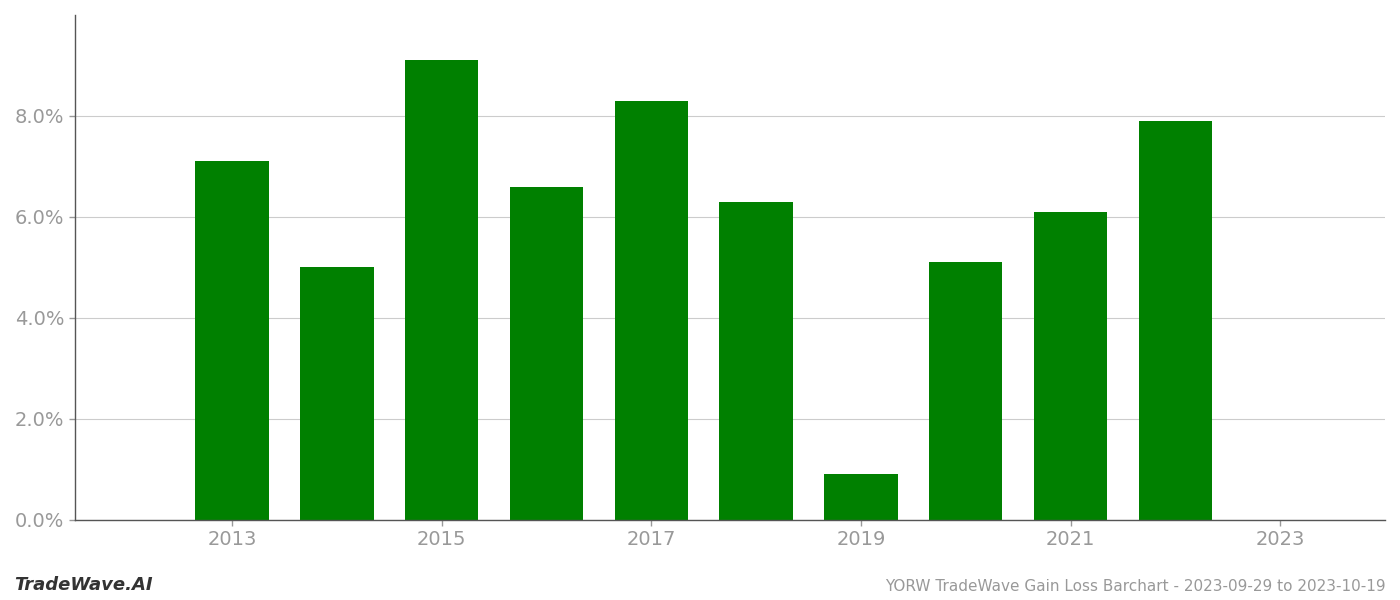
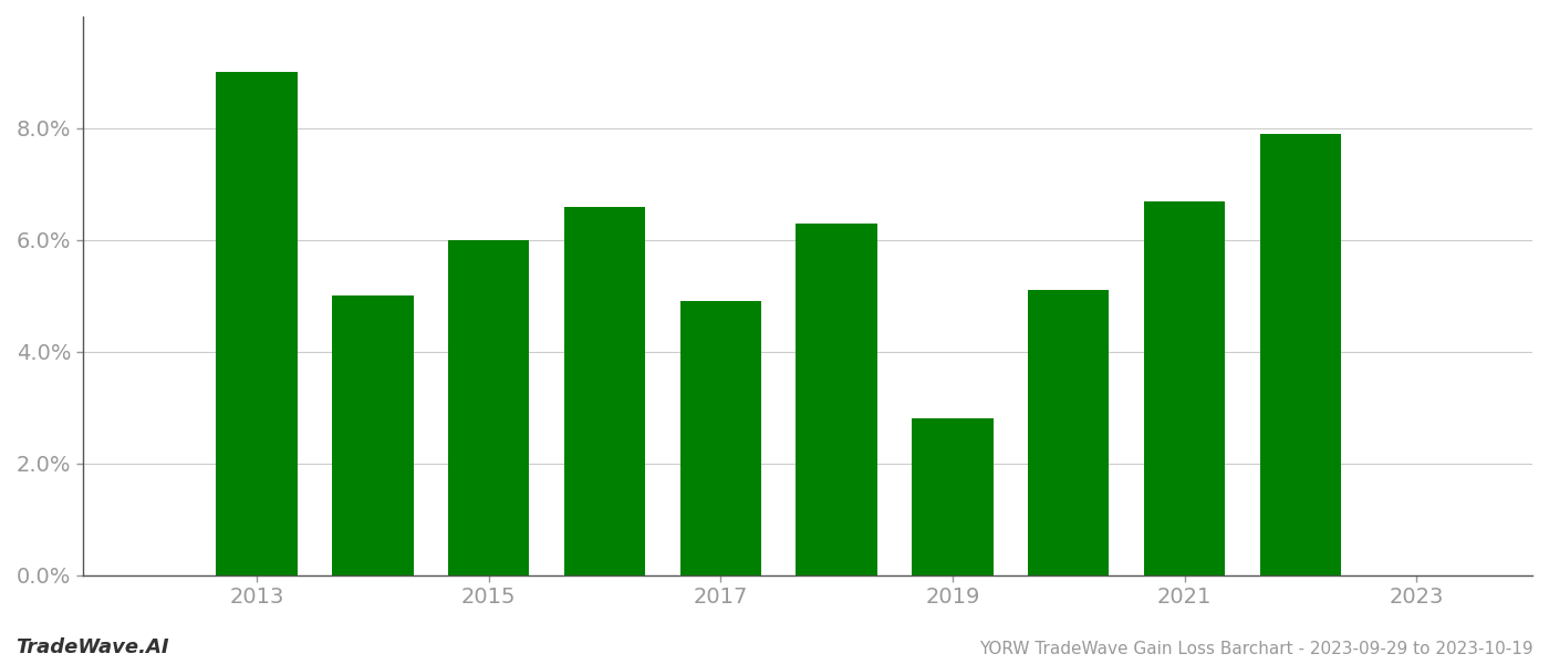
2013: 7.1% -> 9.0%
2015: 9.1% -> 6.0%
2017: 8.3% -> 4.9%
2019: 0.9% -> 2.8%
2021: 6.1% -> 6.7%
